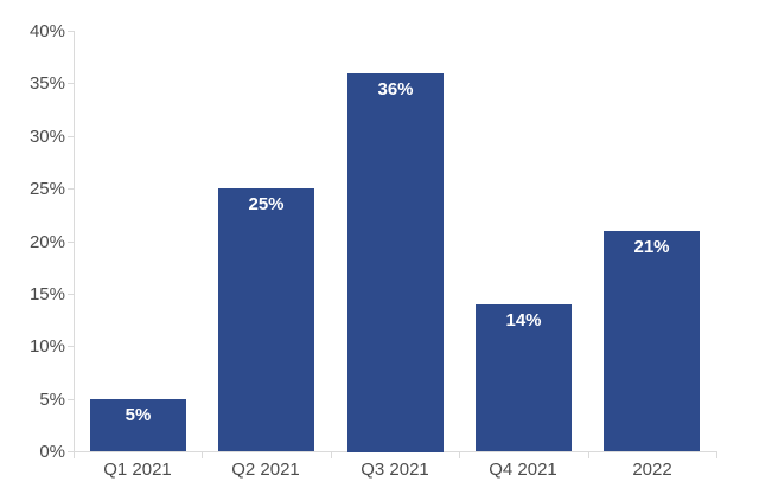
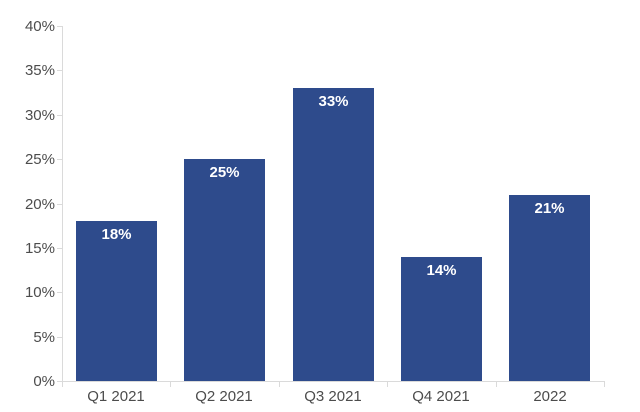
Q1 2021: 5% -> 18%
Q3 2021: 36% -> 33%
